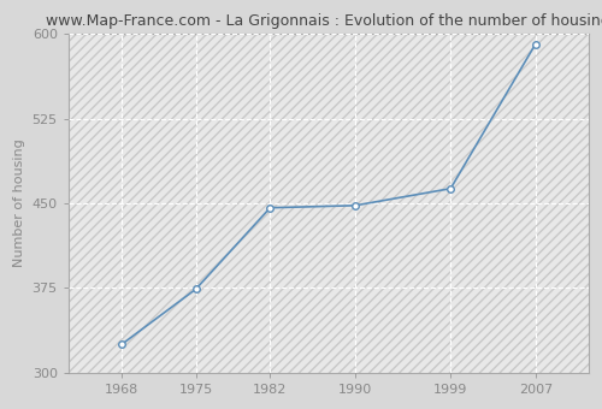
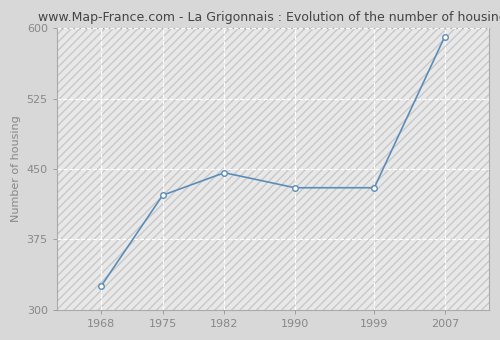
1975: 374 -> 422
1990: 448 -> 430
1999: 463 -> 430
